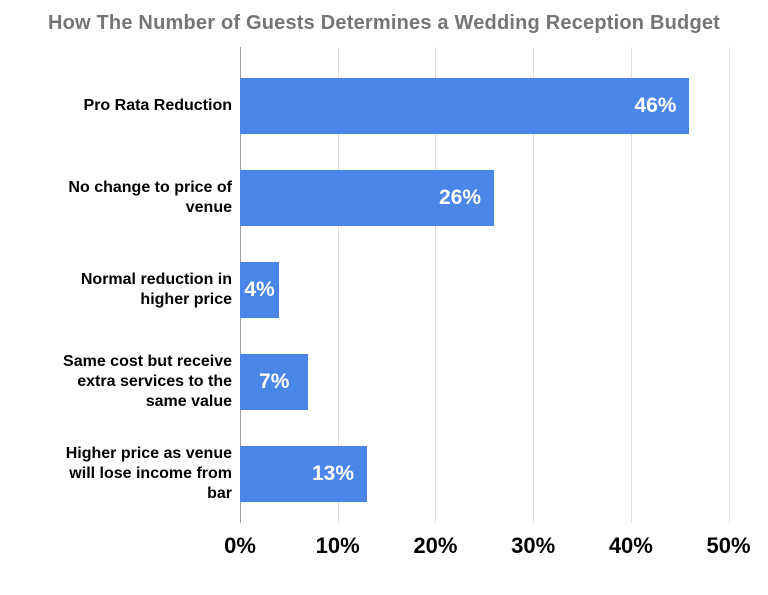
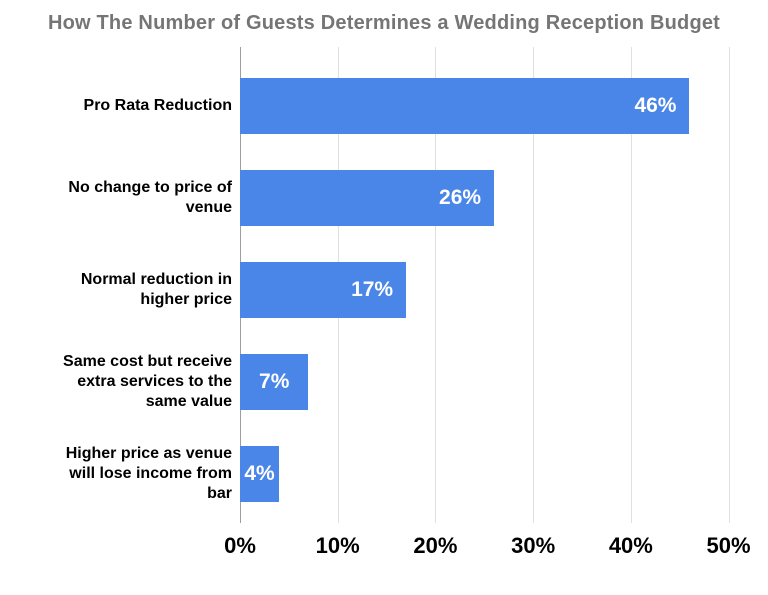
Normal reduction in higher price: 4% -> 17%
Higher price as venue will lose income from bar: 13% -> 4%
